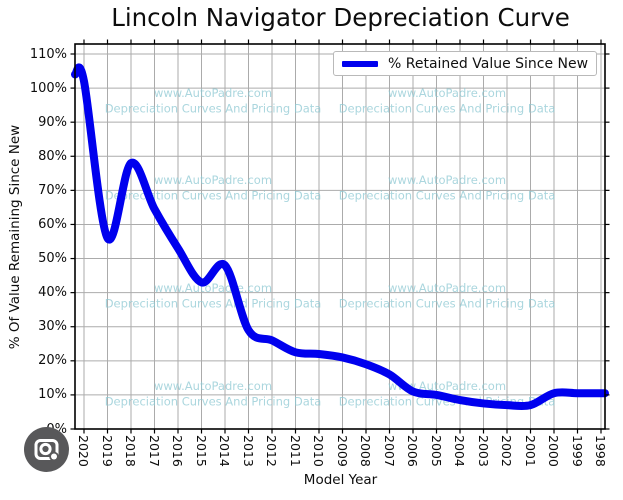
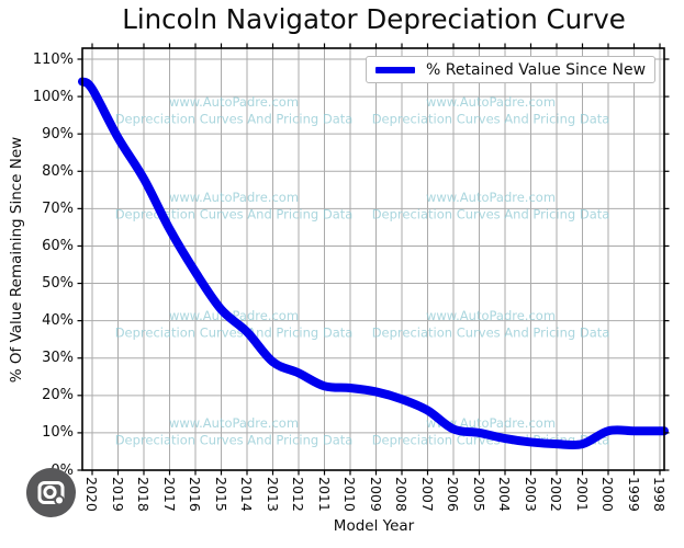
2019: 56% -> 89%
2014: 48% -> 37%
